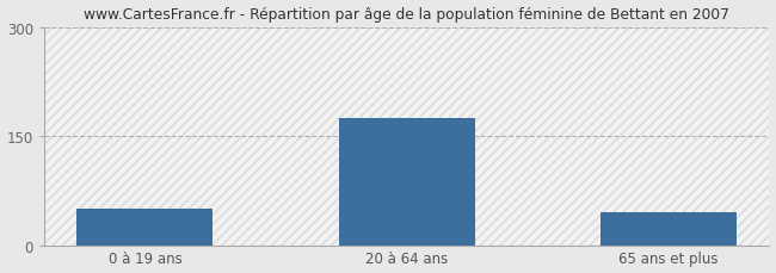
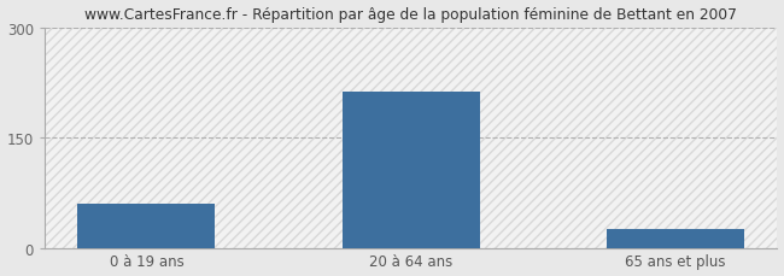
0 à 19 ans: 50 -> 60
20 à 64 ans: 175 -> 212
65 ans et plus: 45 -> 26
